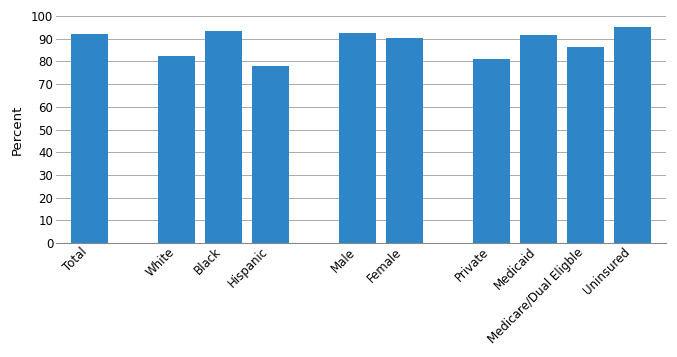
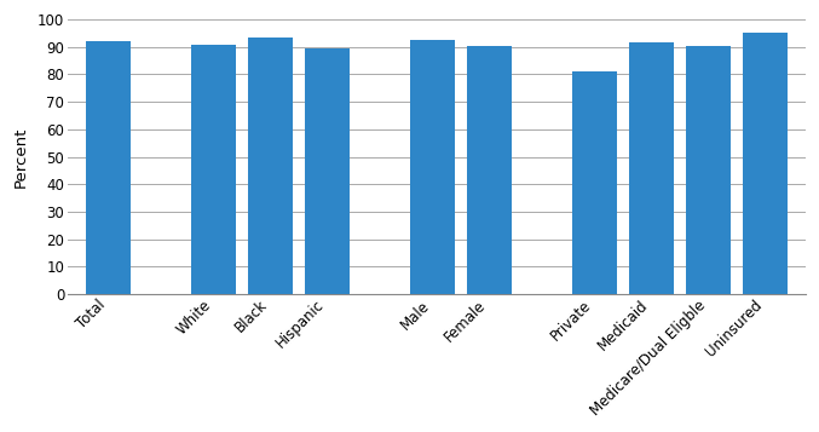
White: 82.5 -> 90.8
Hispanic: 78.0 -> 89.5
Medicare/Dual Eligble: 86.5 -> 90.4
